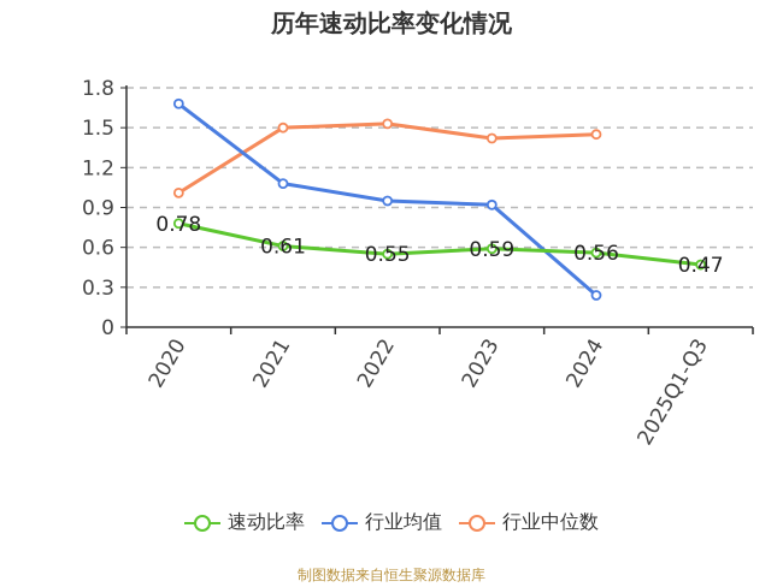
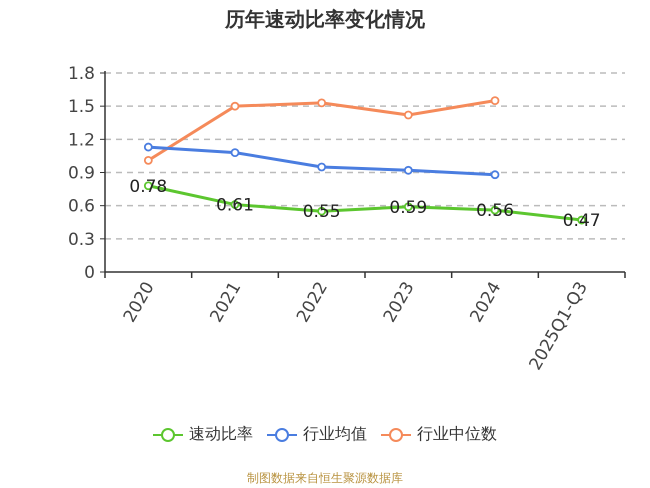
行业均值/2020: 1.68 -> 1.13
行业均值/2024: 0.24 -> 0.88
行业中位数/2024: 1.45 -> 1.55
